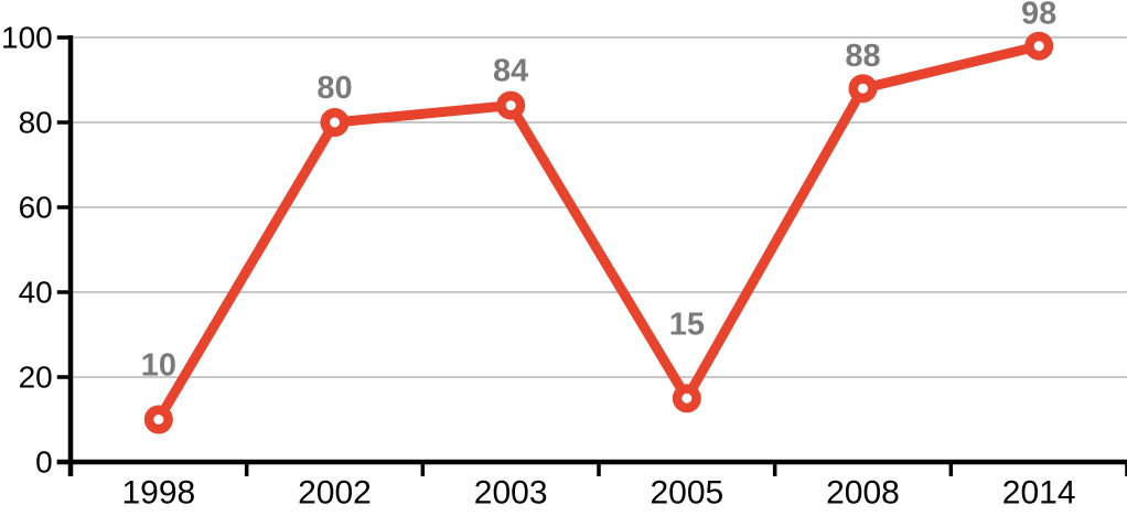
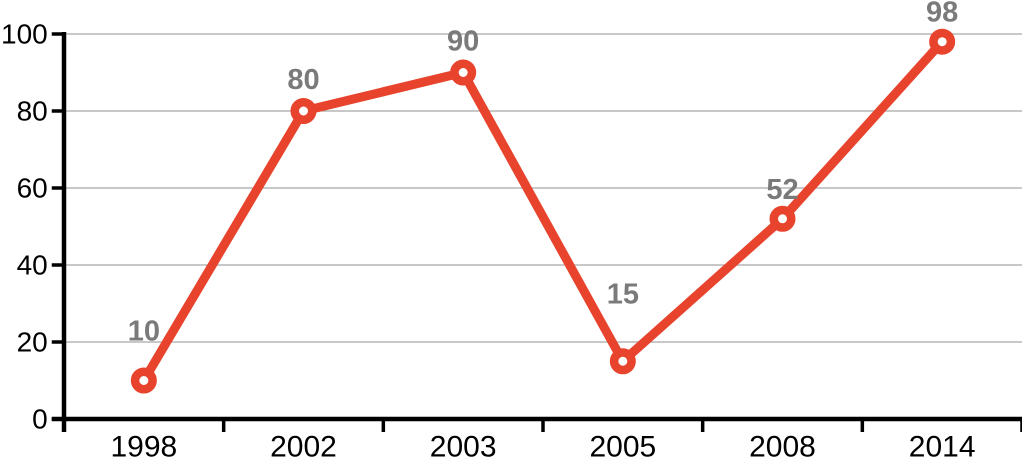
2003: 84 -> 90
2008: 88 -> 52
